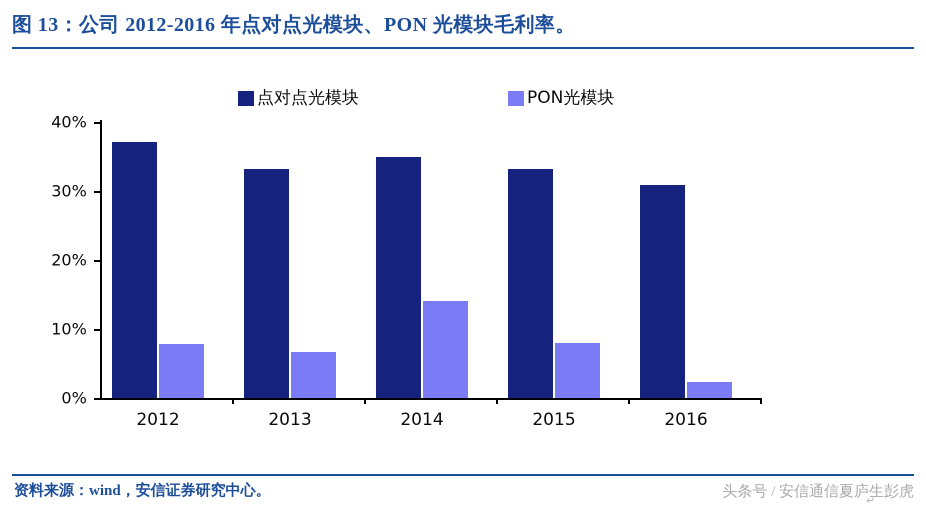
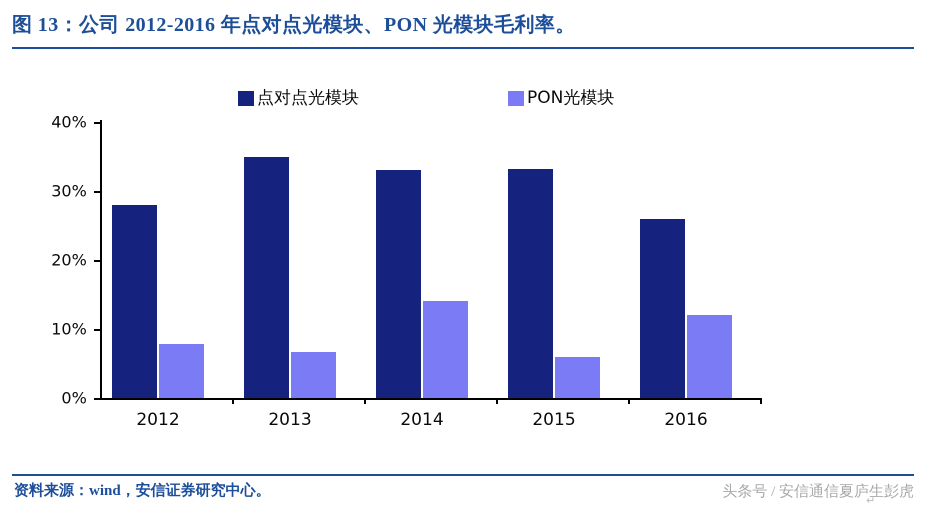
点对点光模块/2012: 37% -> 28%
点对点光模块/2013: 33% -> 35%
点对点光模块/2014: 35% -> 33%
PON光模块/2015: 8% -> 6%
点对点光模块/2016: 31% -> 26%
PON光模块/2016: 2% -> 12%
